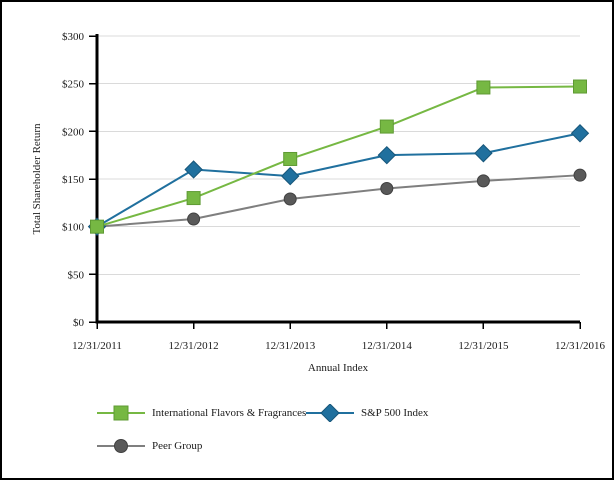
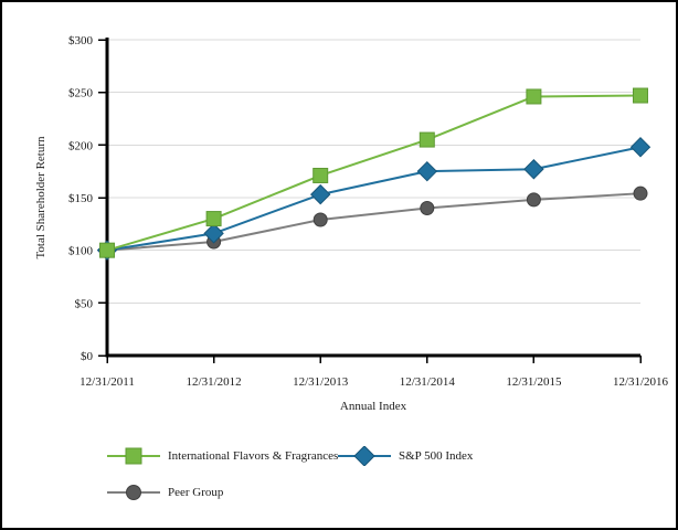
S&P 500 Index/12/31/2012: $160 -> $120
